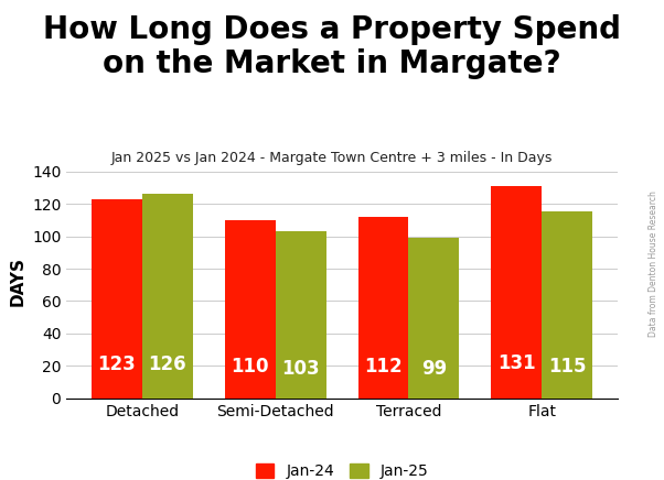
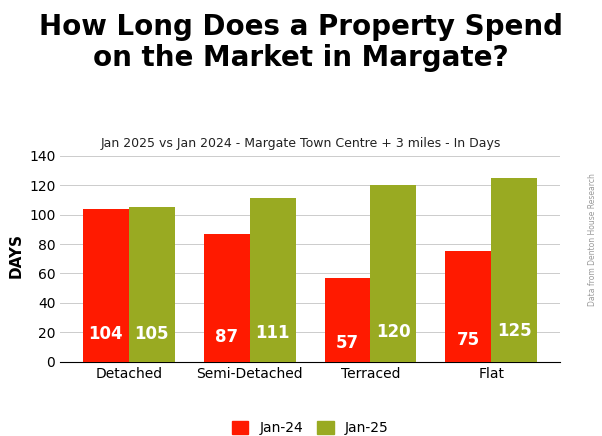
Jan-24/Detached: 123 -> 104
Jan-25/Detached: 126 -> 105
Jan-24/Semi-Detached: 110 -> 87
Jan-25/Semi-Detached: 103 -> 111
Jan-24/Terraced: 112 -> 57
Jan-25/Terraced: 99 -> 120
Jan-24/Flat: 131 -> 75
Jan-25/Flat: 115 -> 125
